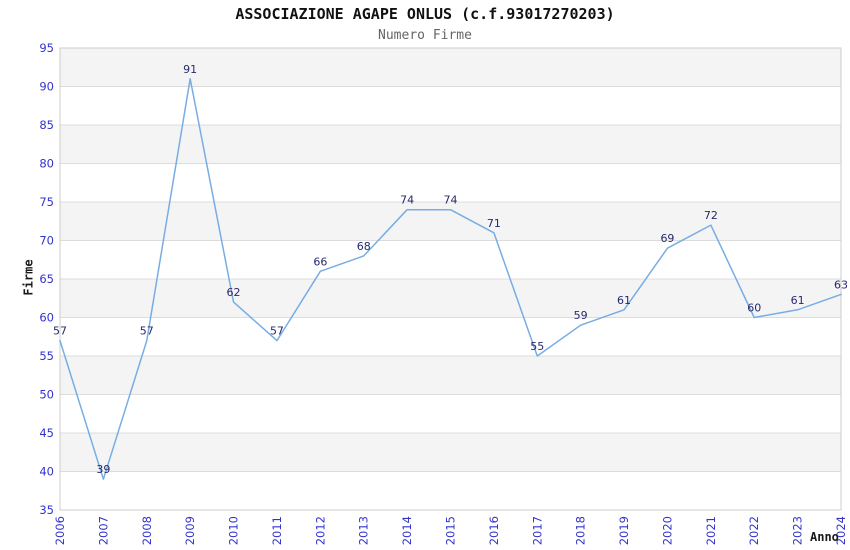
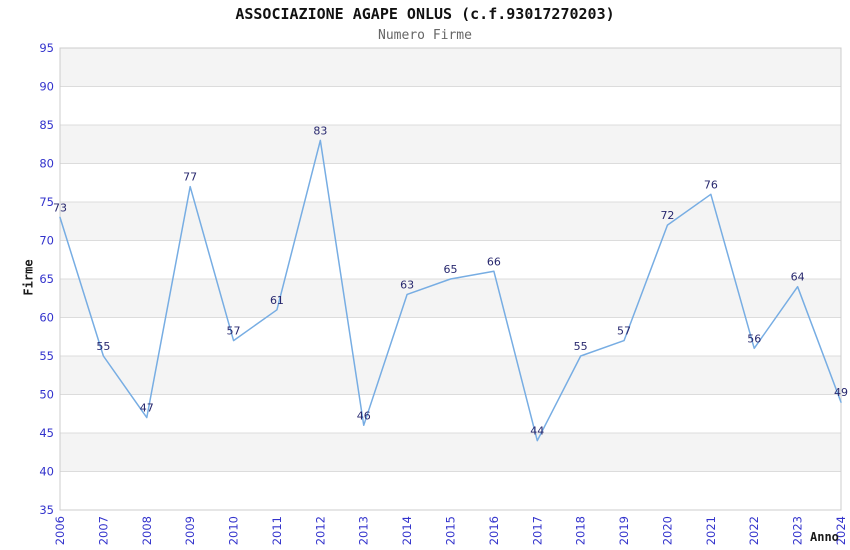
2006: 57 -> 73
2007: 39 -> 55
2008: 57 -> 47
2009: 91 -> 77
2010: 62 -> 57
2011: 57 -> 61
2012: 66 -> 83
2013: 68 -> 46
2014: 74 -> 63
2015: 74 -> 65
2016: 71 -> 66
2017: 55 -> 44
2018: 59 -> 55
2019: 61 -> 57
2020: 69 -> 72
2021: 72 -> 76
2022: 60 -> 56
2023: 61 -> 64
2024: 63 -> 49
